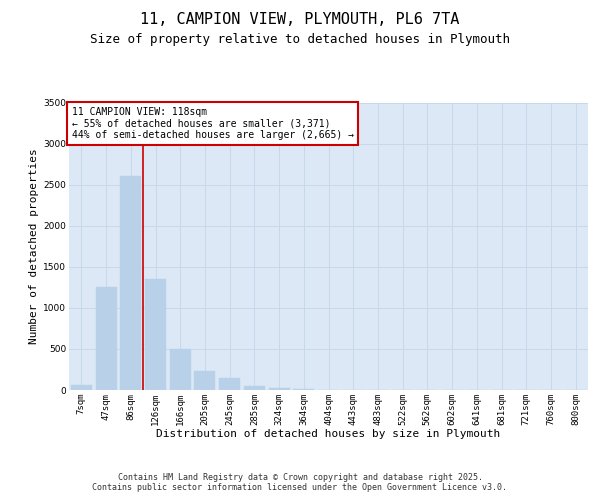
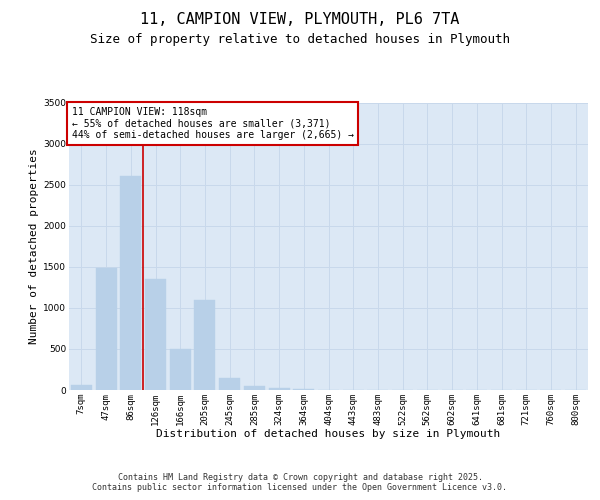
47sqm: 1250 -> 1480
205sqm: 230 -> 1100
